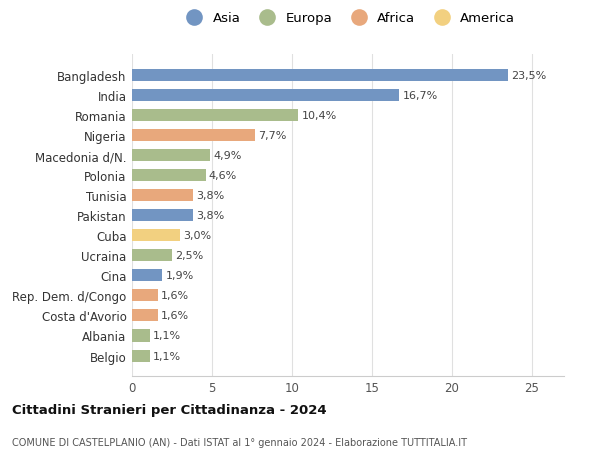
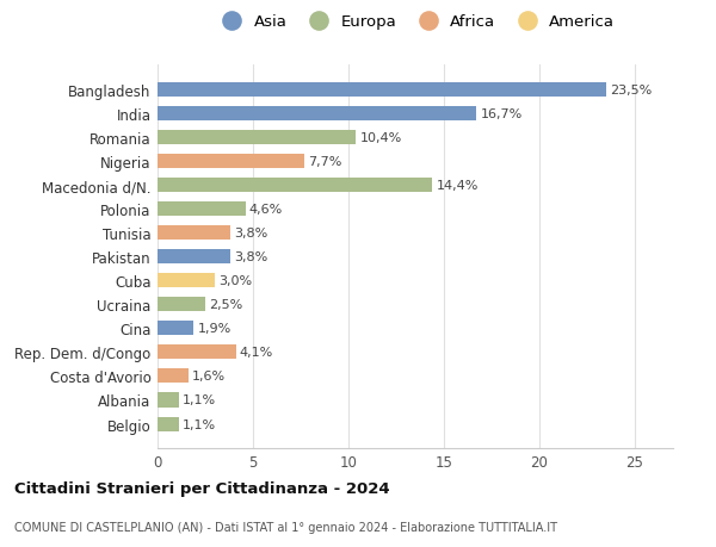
Macedonia d/N.: 4,9% -> 14,4%
Rep. Dem. d/Congo: 1,6% -> 4,1%
